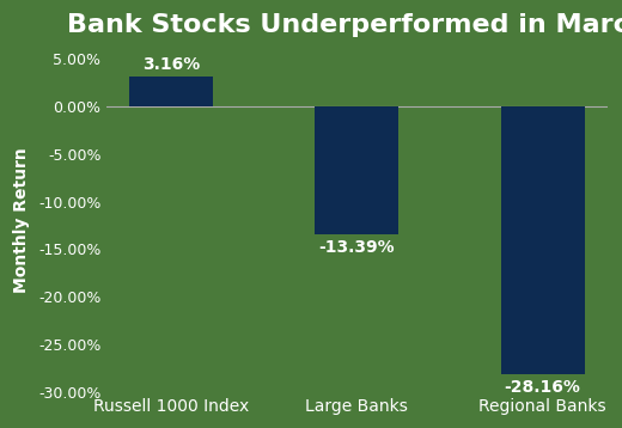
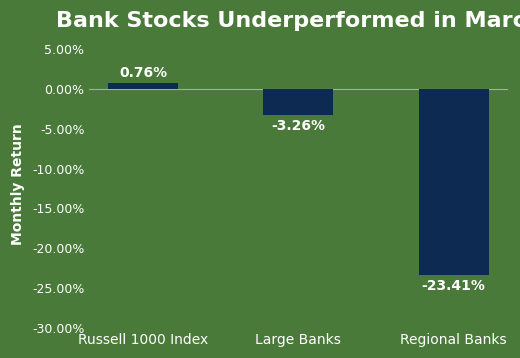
Russell 1000 Index: 3.16% -> 0.76%
Large Banks: -13.39% -> -3.26%
Regional Banks: -28.16% -> -23.41%
